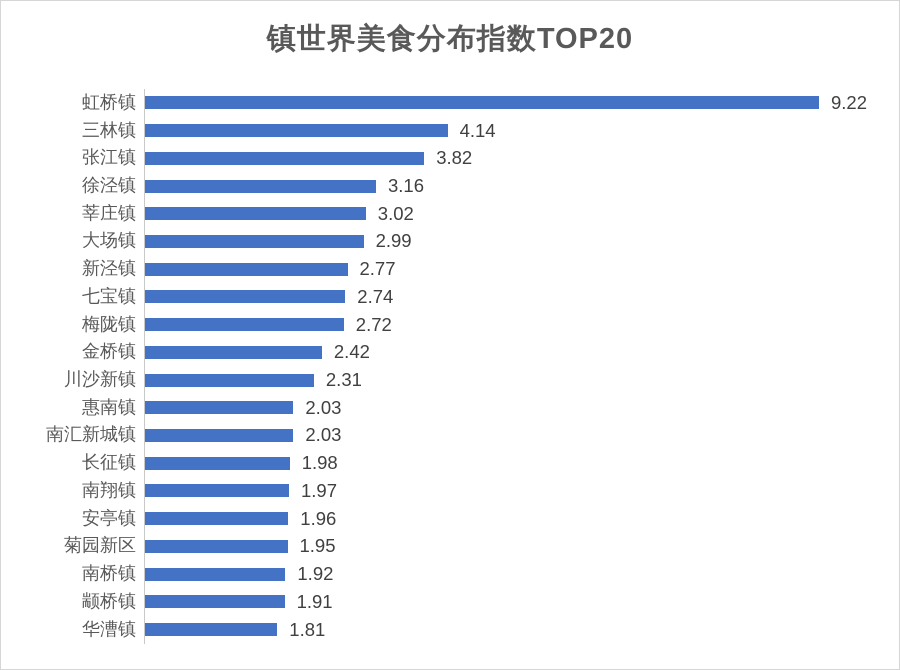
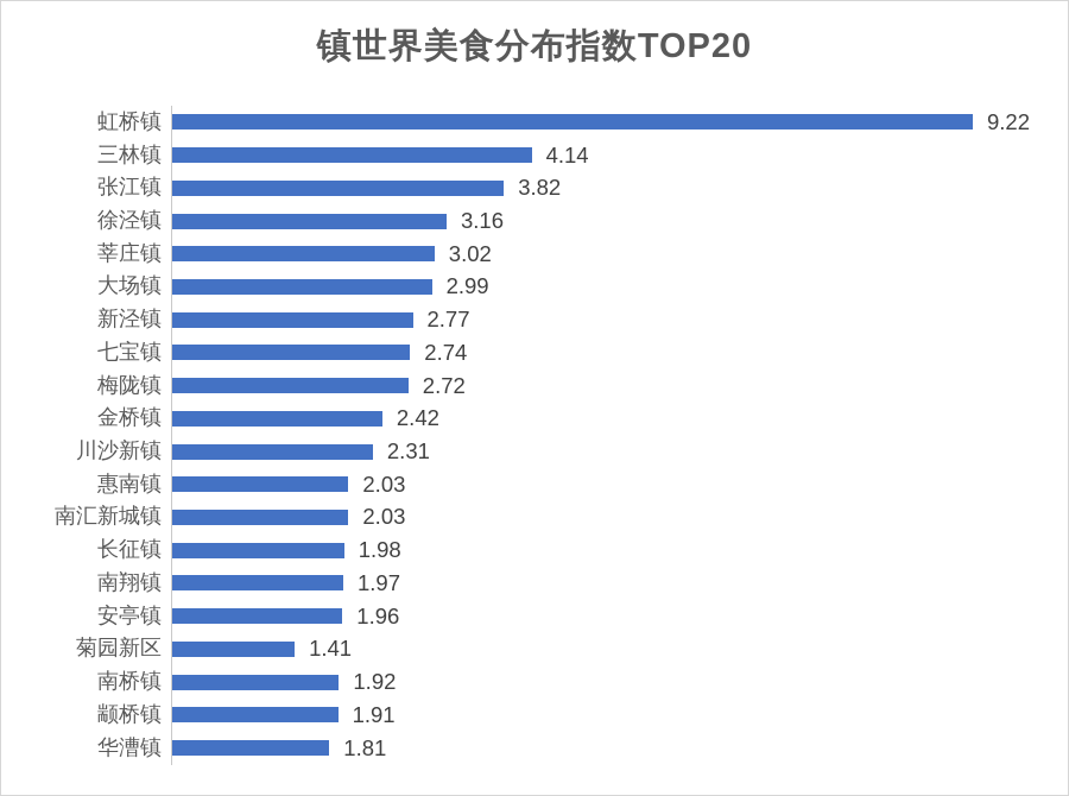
菊园新区: 1.95 -> 1.41
